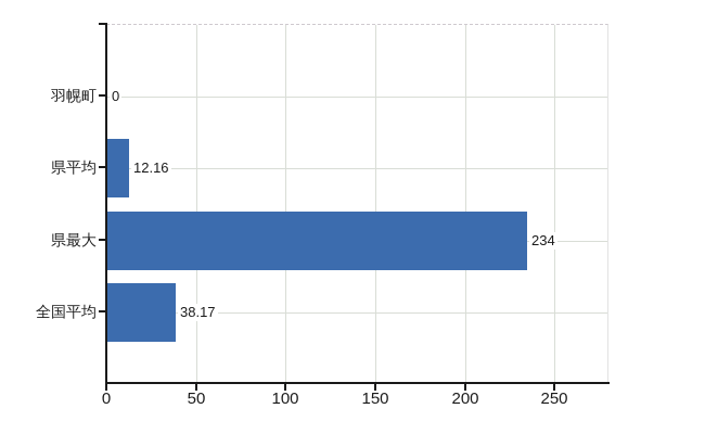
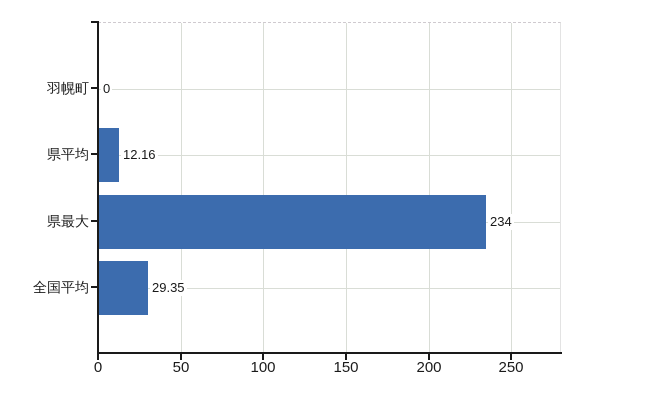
全国平均: 38.17 -> 29.35
